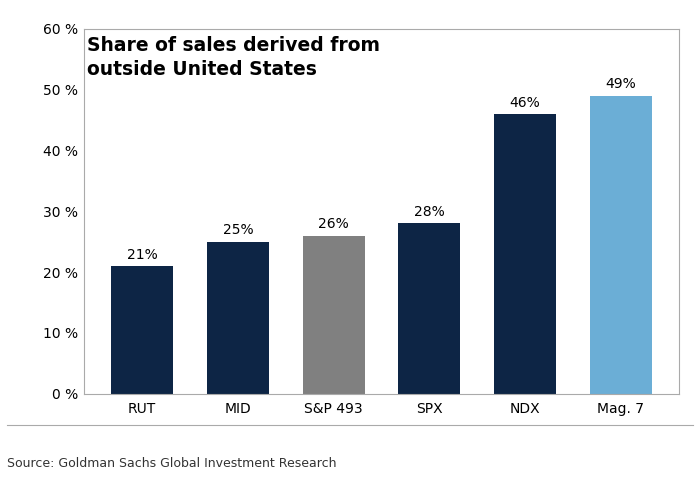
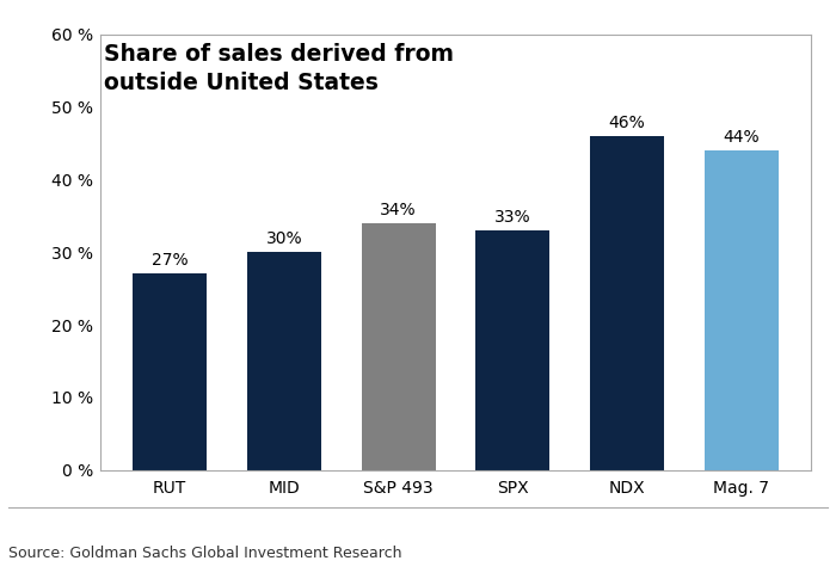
RUT: 21% -> 27%
MID: 25% -> 30%
S&P 493: 26% -> 34%
SPX: 28% -> 33%
Mag. 7: 49% -> 44%
